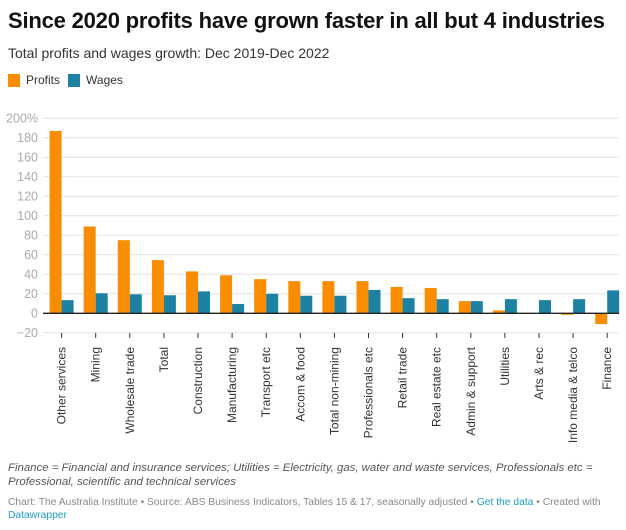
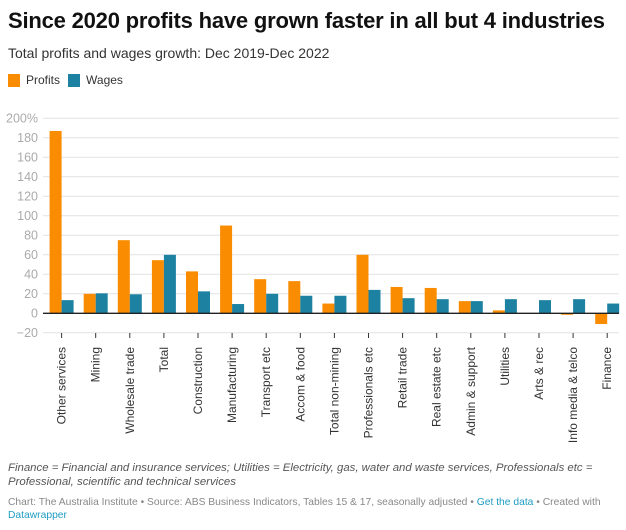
Profits/Mining: 90% -> 20%
Wages/Total: 20% -> 60%
Profits/Manufacturing: 40% -> 90%
Profits/Total non-mining: 30% -> 10%
Profits/Professionals etc: 30% -> 60%
Wages/Finance: 20% -> 10%
